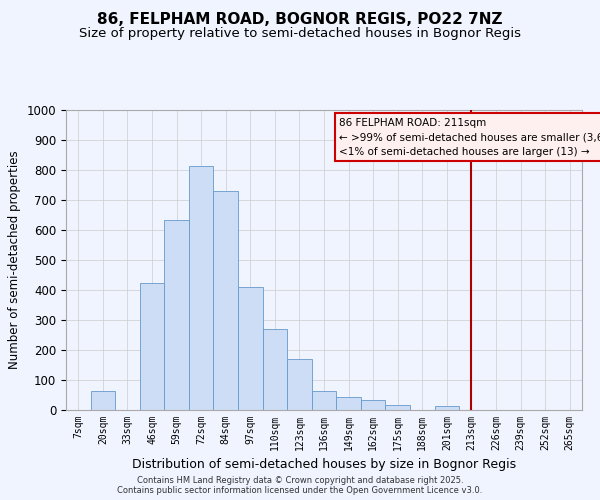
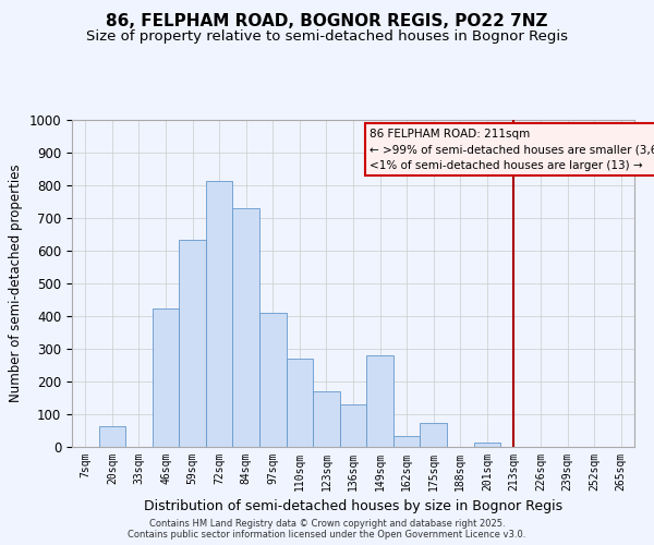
136sqm: 63 -> 130
149sqm: 43 -> 280
175sqm: 18 -> 75
